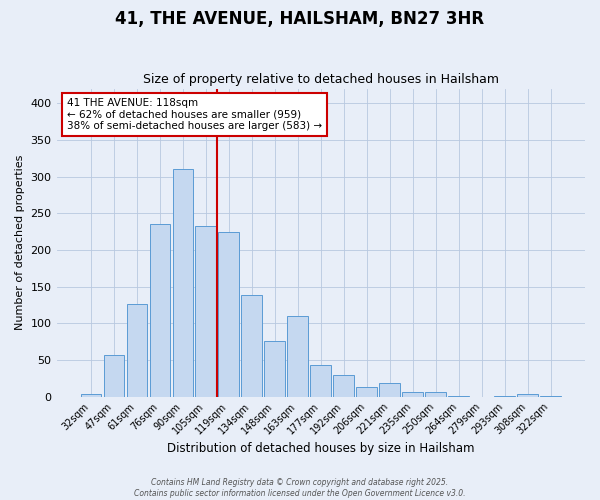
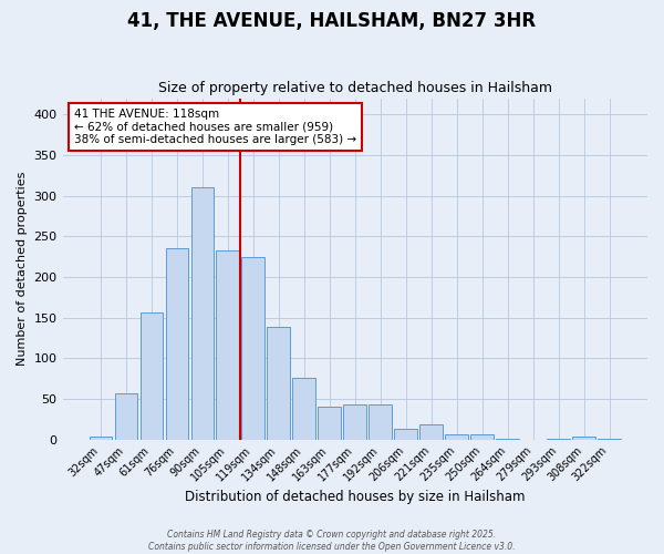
61sqm: 126 -> 156
163sqm: 110 -> 40
192sqm: 30 -> 43
